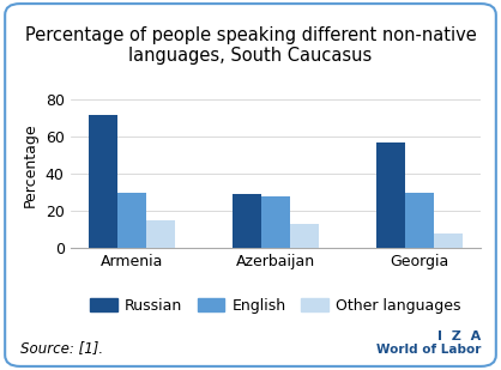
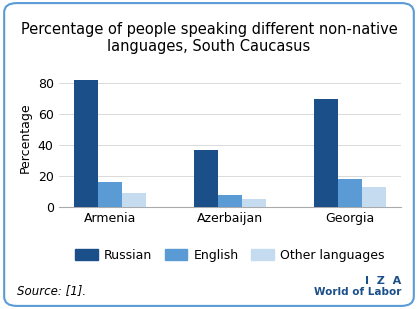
Russian/Armenia: 72 -> 82
English/Armenia: 30 -> 16
Other languages/Armenia: 15 -> 9
Russian/Azerbaijan: 29 -> 37
English/Azerbaijan: 28 -> 8
Other languages/Azerbaijan: 13 -> 5
Russian/Georgia: 57 -> 70
English/Georgia: 30 -> 18
Other languages/Georgia: 8 -> 13
